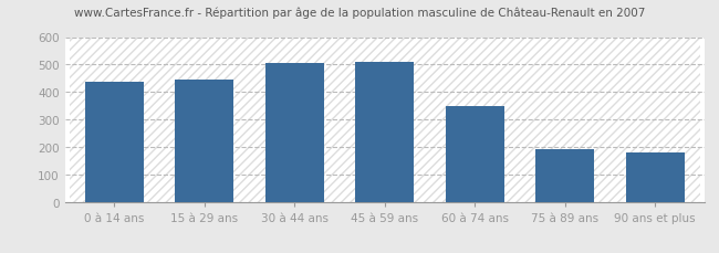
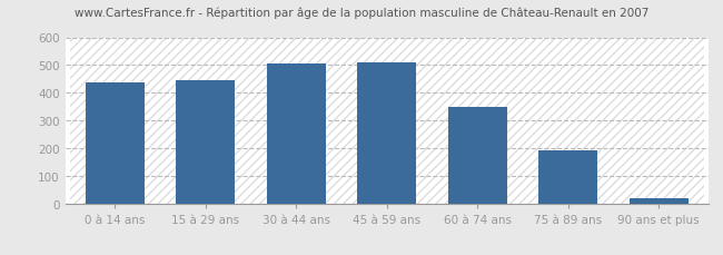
90 ans et plus: 180 -> 20
